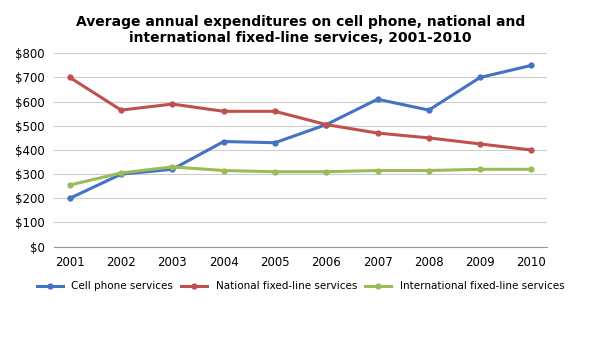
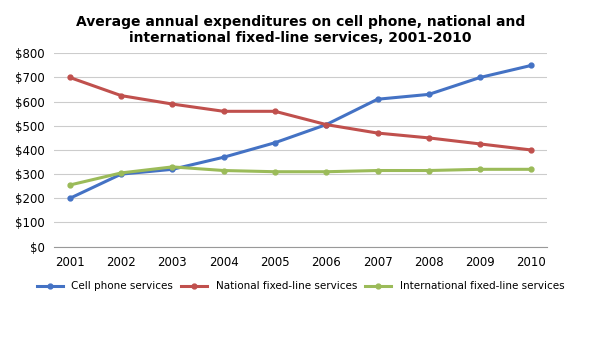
National fixed-line services/2002: $565 -> $625
Cell phone services/2004: $435 -> $370
Cell phone services/2008: $565 -> $630
